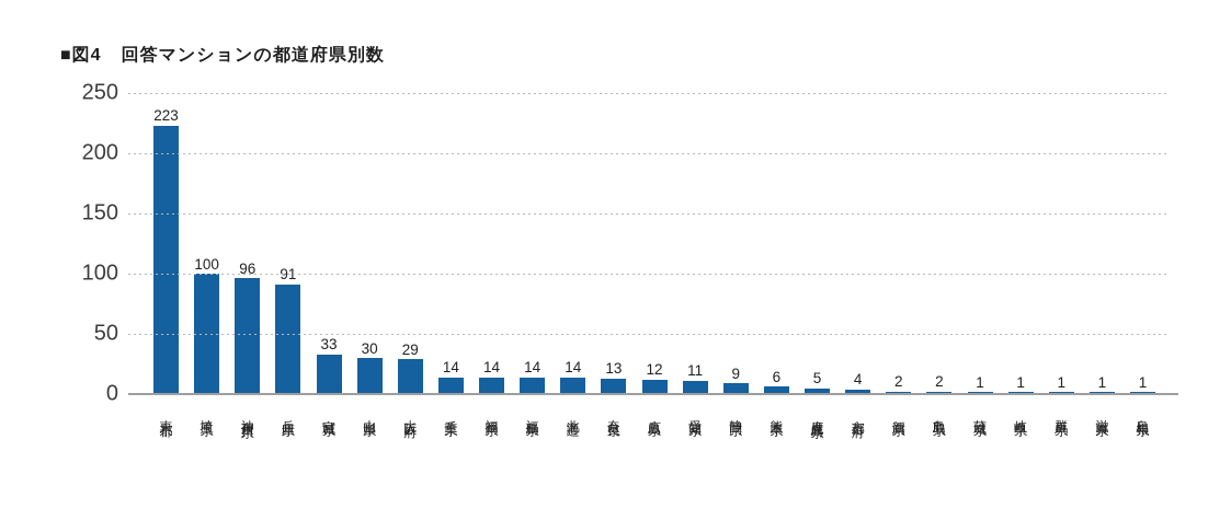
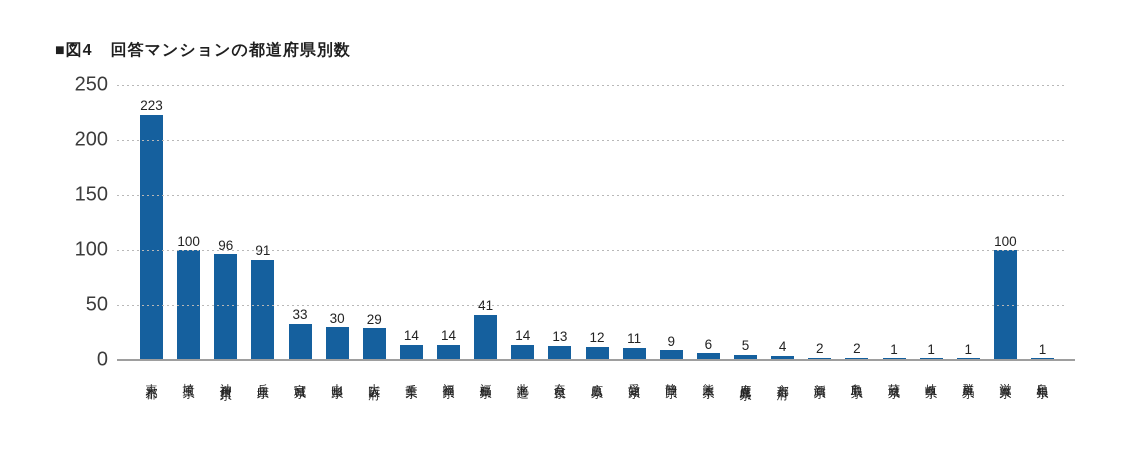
福島県: 14 -> 41
滋賀県: 1 -> 100
